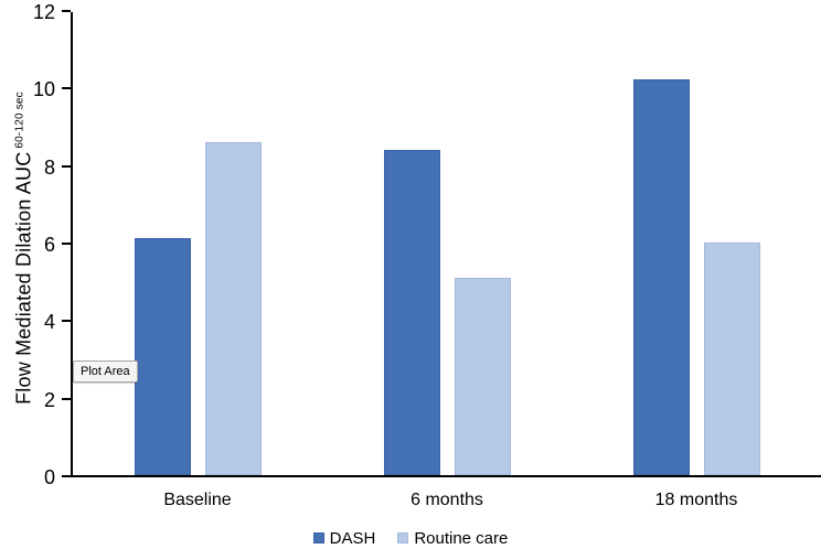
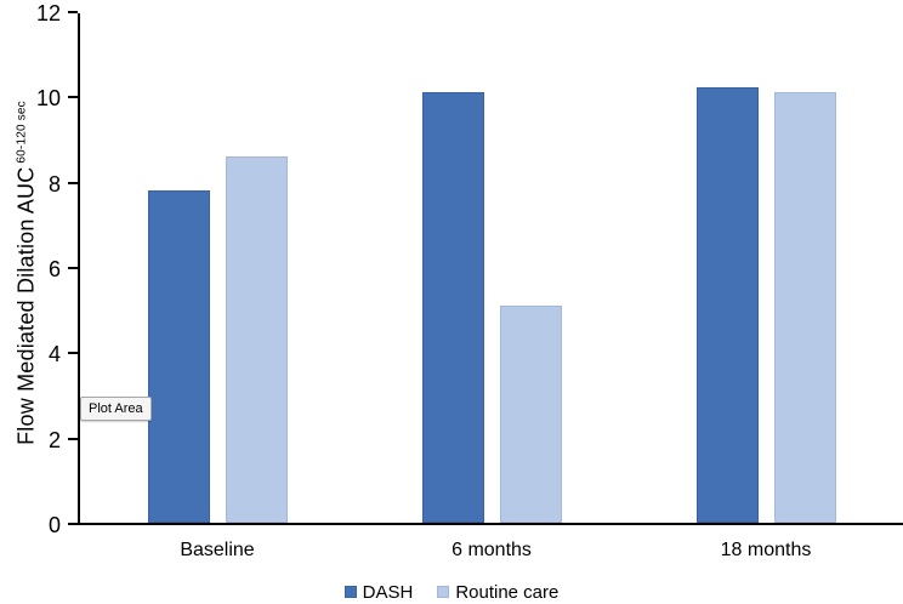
DASH/Baseline: 6.1 -> 7.8
DASH/6 months: 8.4 -> 10.1
Routine care/18 months: 6.0 -> 10.1
